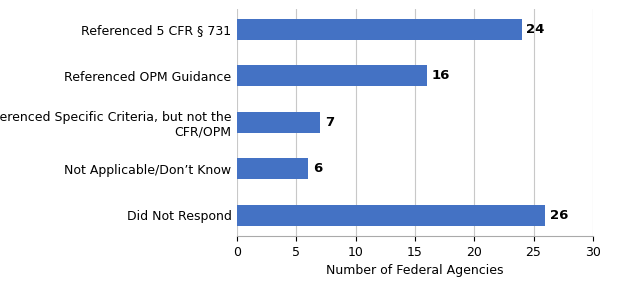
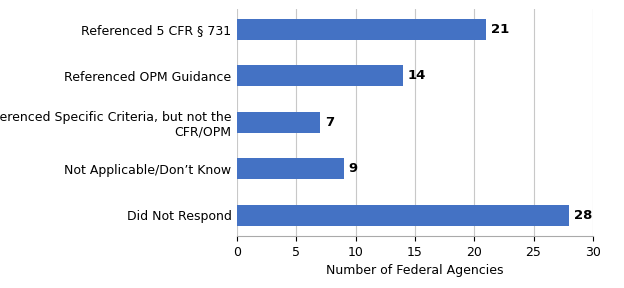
Referenced 5 CFR § 731: 24 -> 21
Referenced OPM Guidance: 16 -> 14
Not Applicable/Don’t Know: 6 -> 9
Did Not Respond: 26 -> 28
